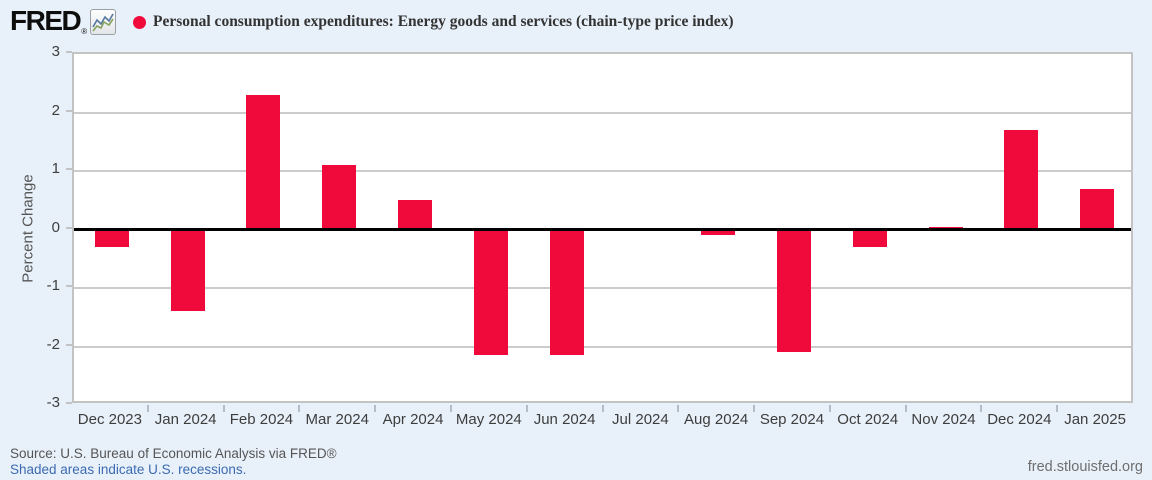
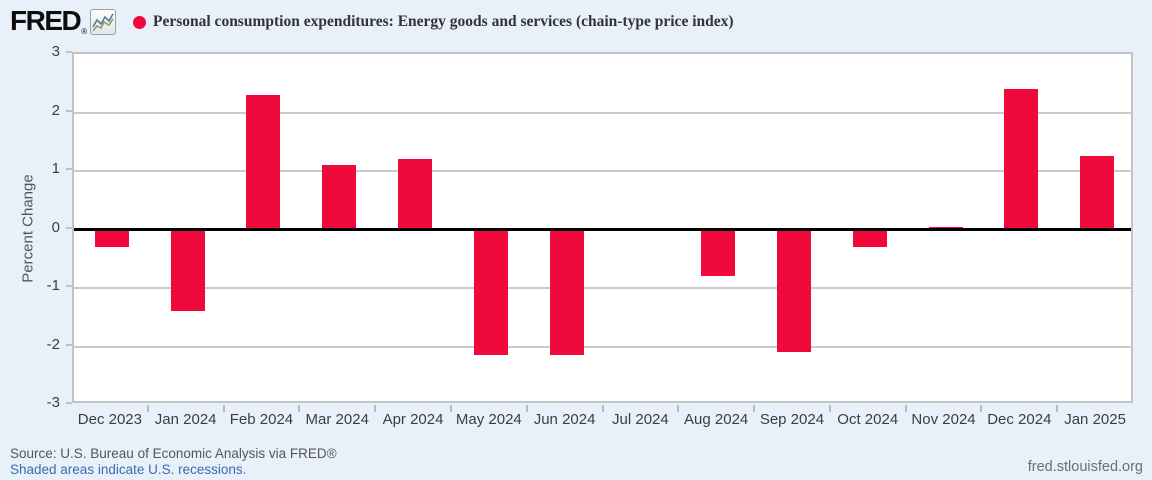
Apr 2024: 0.5 -> 1.2
Aug 2024: -0.1 -> -0.8
Dec 2024: 1.7 -> 2.4
Jan 2025: 0.7 -> 1.2
